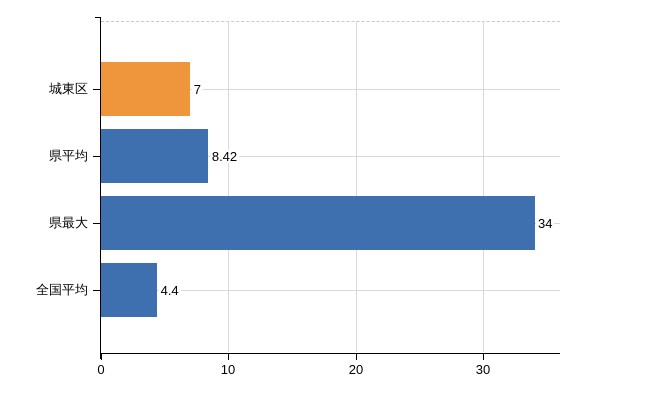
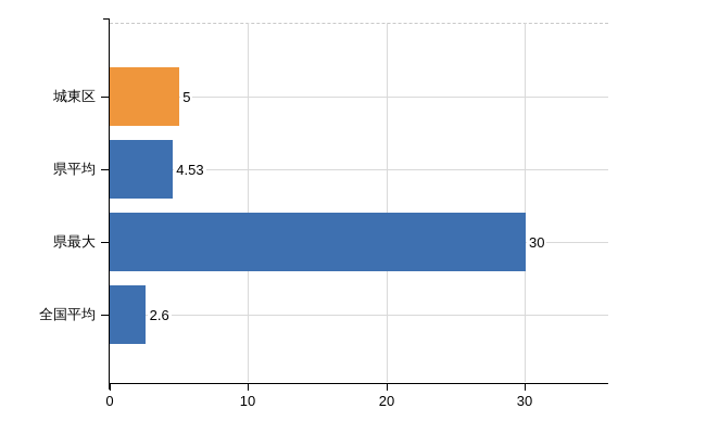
城東区: 7 -> 5
県平均: 8.42 -> 4.53
県最大: 34 -> 30
全国平均: 4.4 -> 2.6
